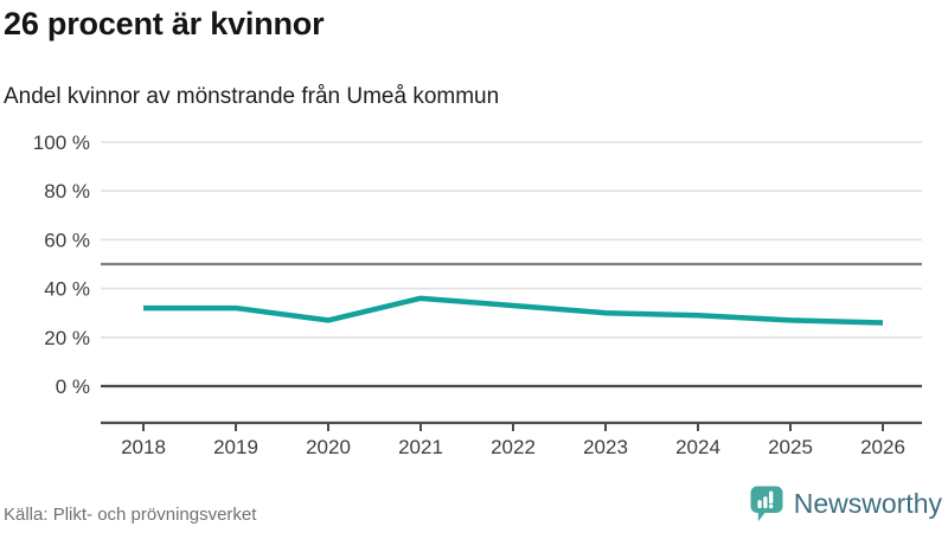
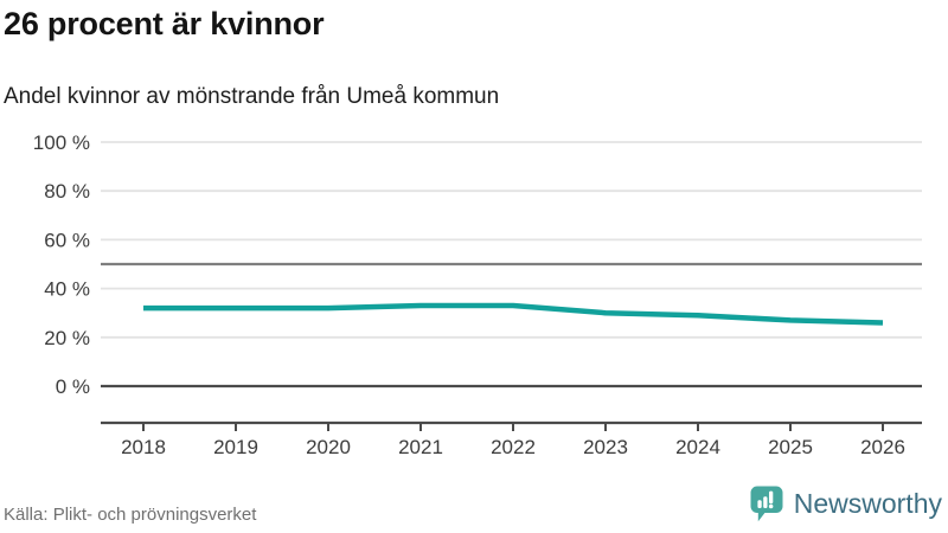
2020: 27% -> 32%
2021: 36% -> 33%
